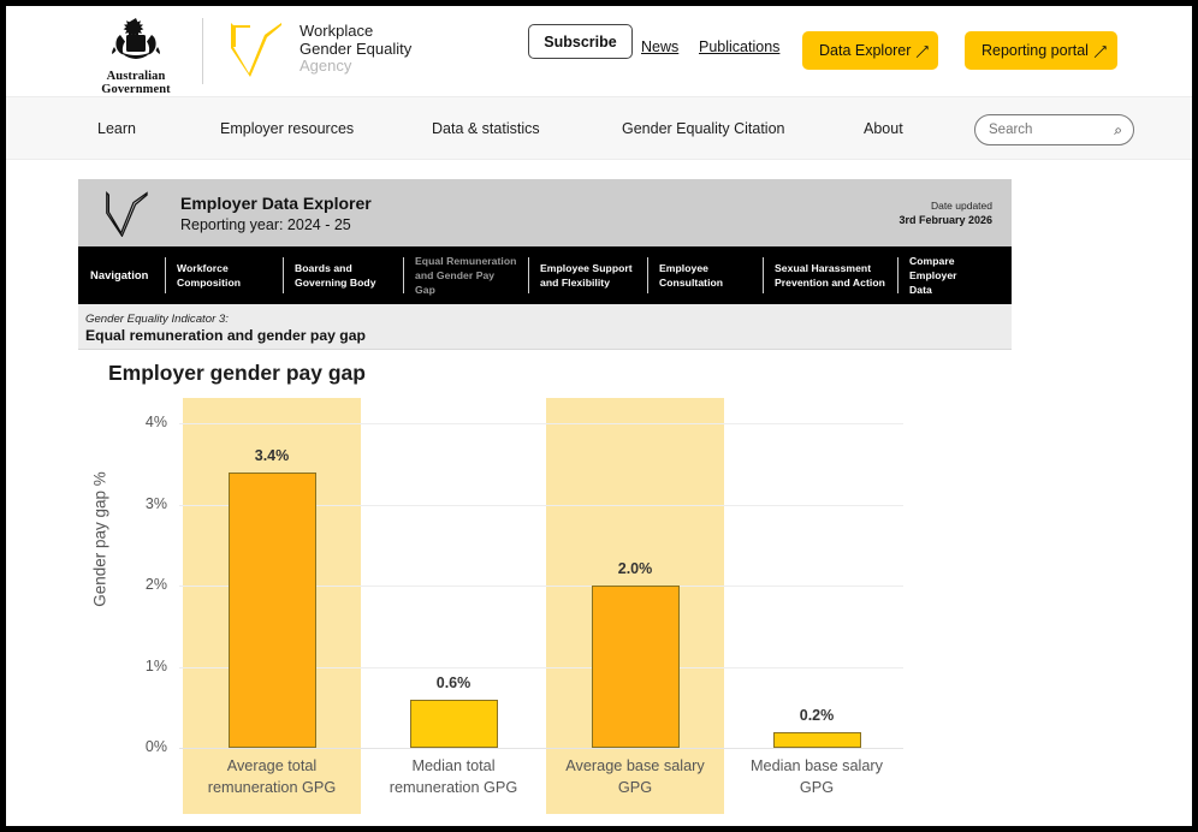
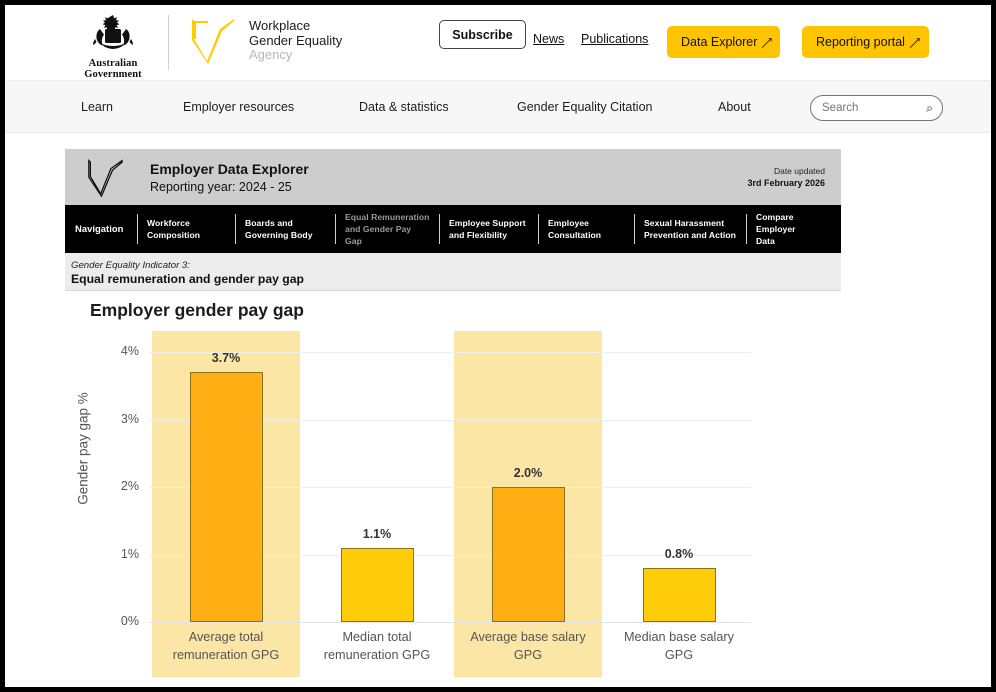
Average total remuneration GPG: 3.4% -> 3.7%
Median total remuneration GPG: 0.6% -> 1.1%
Median base salary GPG: 0.2% -> 0.8%
